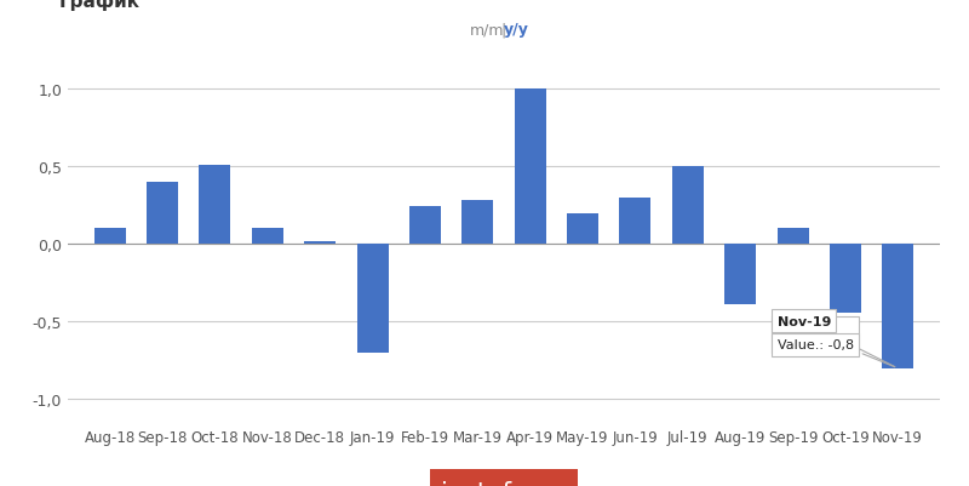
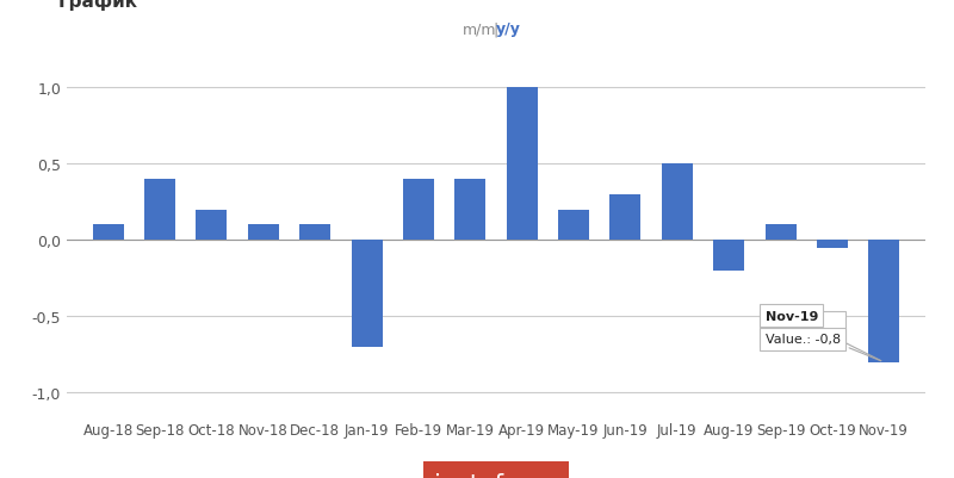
Oct-18: 0,51 -> 0,20
Dec-18: 0,02 -> 0,10
Feb-19: 0,24 -> 0,40
Mar-19: 0,28 -> 0,40
Aug-19: -0,39 -> -0,20
Oct-19: -0,44 -> -0,05
